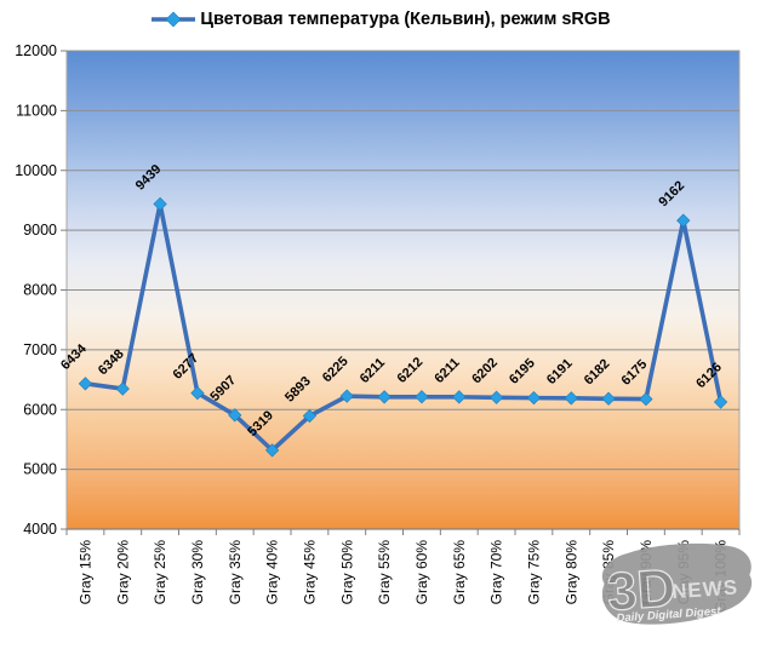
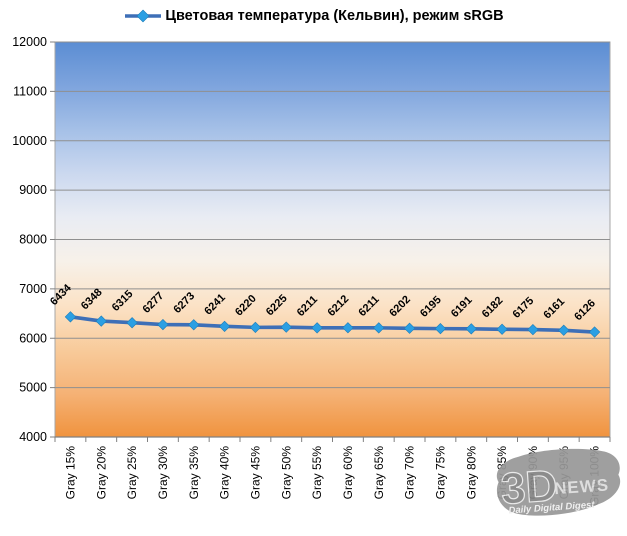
Gray 25%: 9439 -> 6315
Gray 35%: 5907 -> 6273
Gray 40%: 5319 -> 6241
Gray 45%: 5893 -> 6220
Gray 95%: 9162 -> 6161
